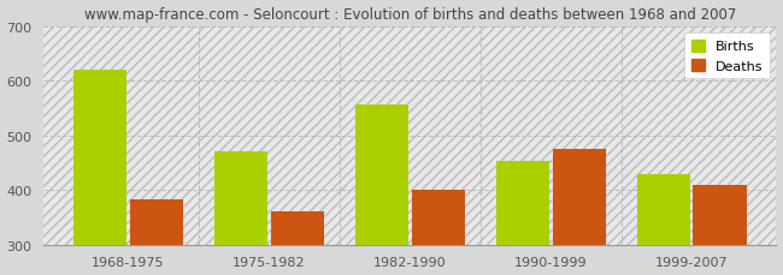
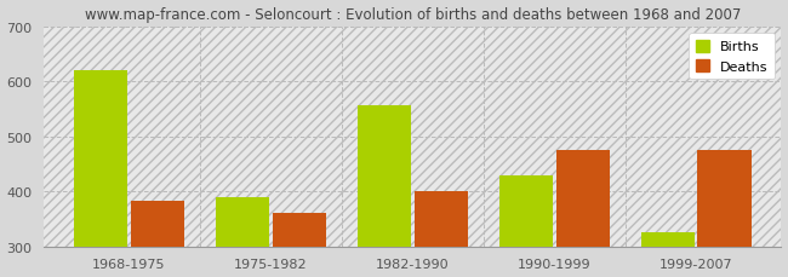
Births/1975-1982: 470 -> 390
Births/1990-1999: 452 -> 430
Births/1999-2007: 428 -> 325
Deaths/1999-2007: 410 -> 475
